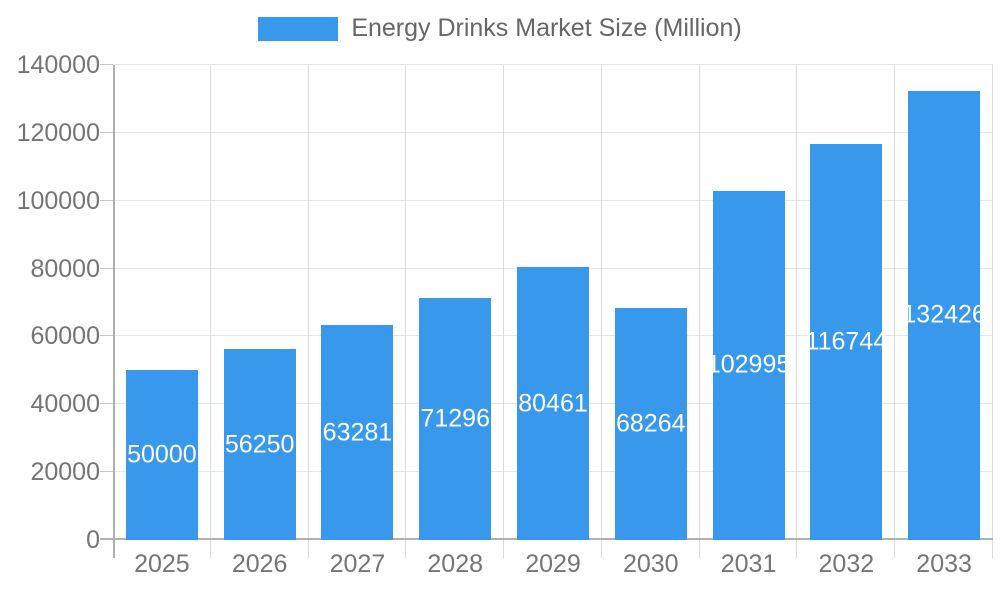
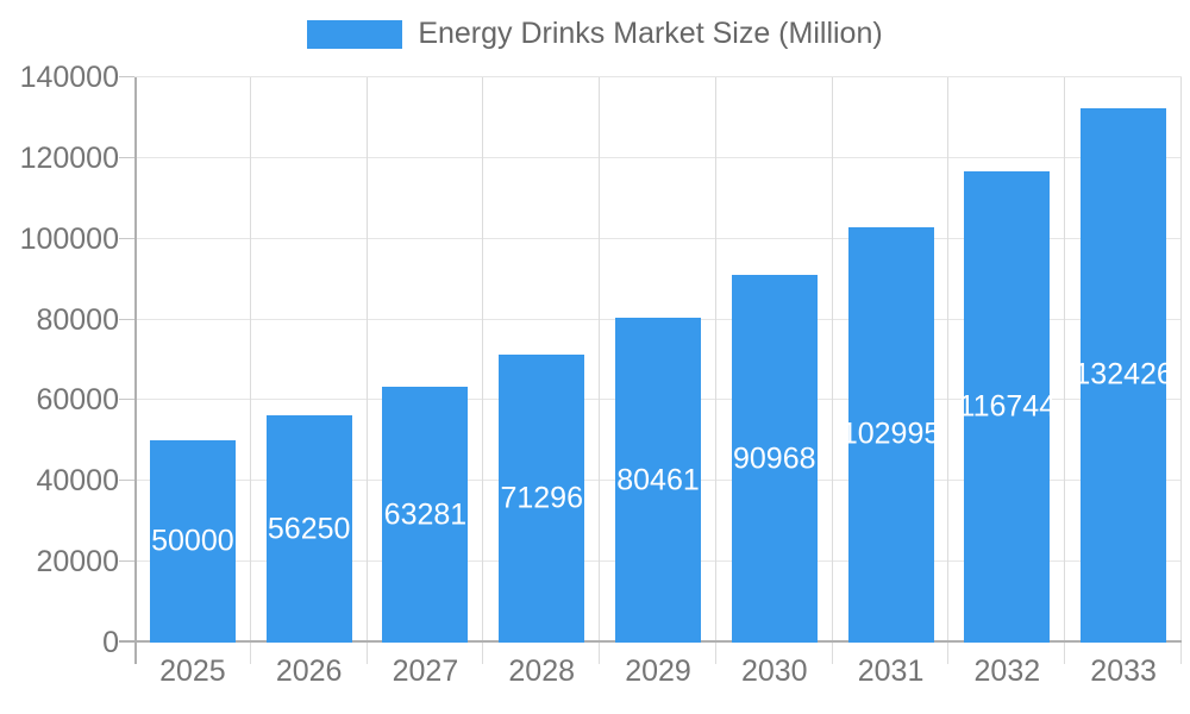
2030: 68264 -> 90968
